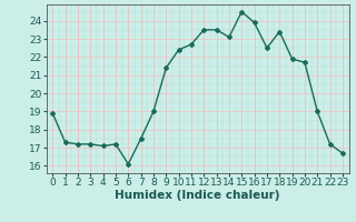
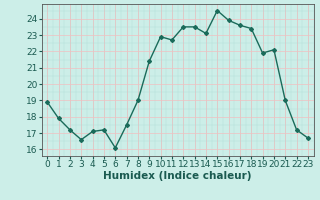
1: 17.3 -> 17.9
3: 17.2 -> 16.6
10: 22.4 -> 22.9
17: 22.5 -> 23.6
20: 21.7 -> 22.1
